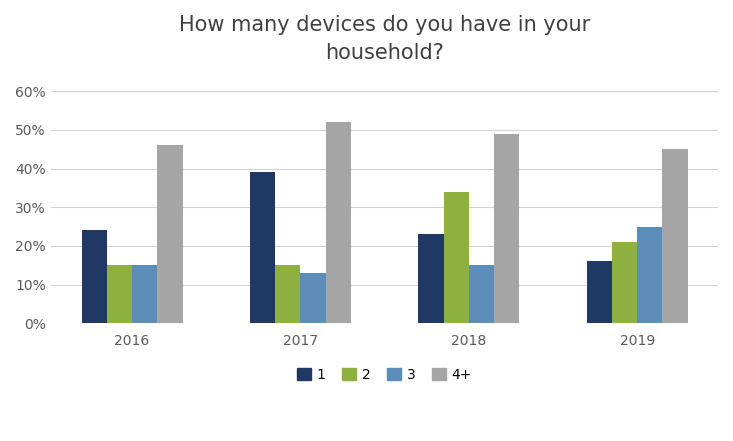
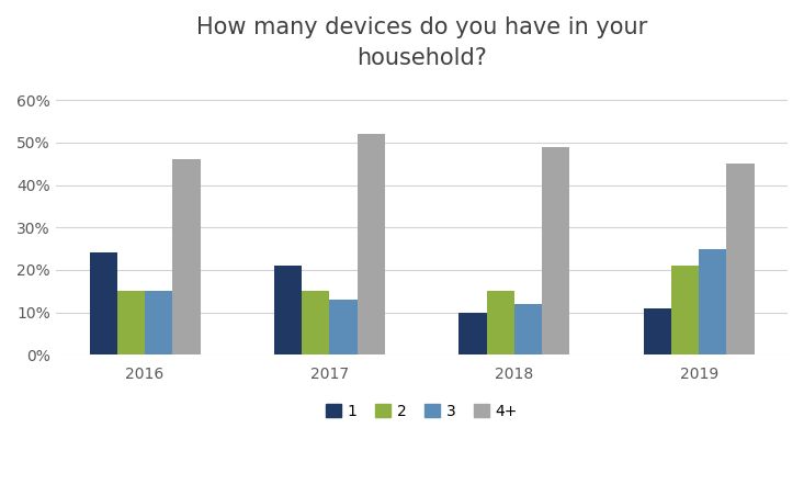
1/2017: 39% -> 21%
1/2018: 23% -> 10%
2/2018: 34% -> 15%
3/2018: 15% -> 12%
1/2019: 16% -> 11%
